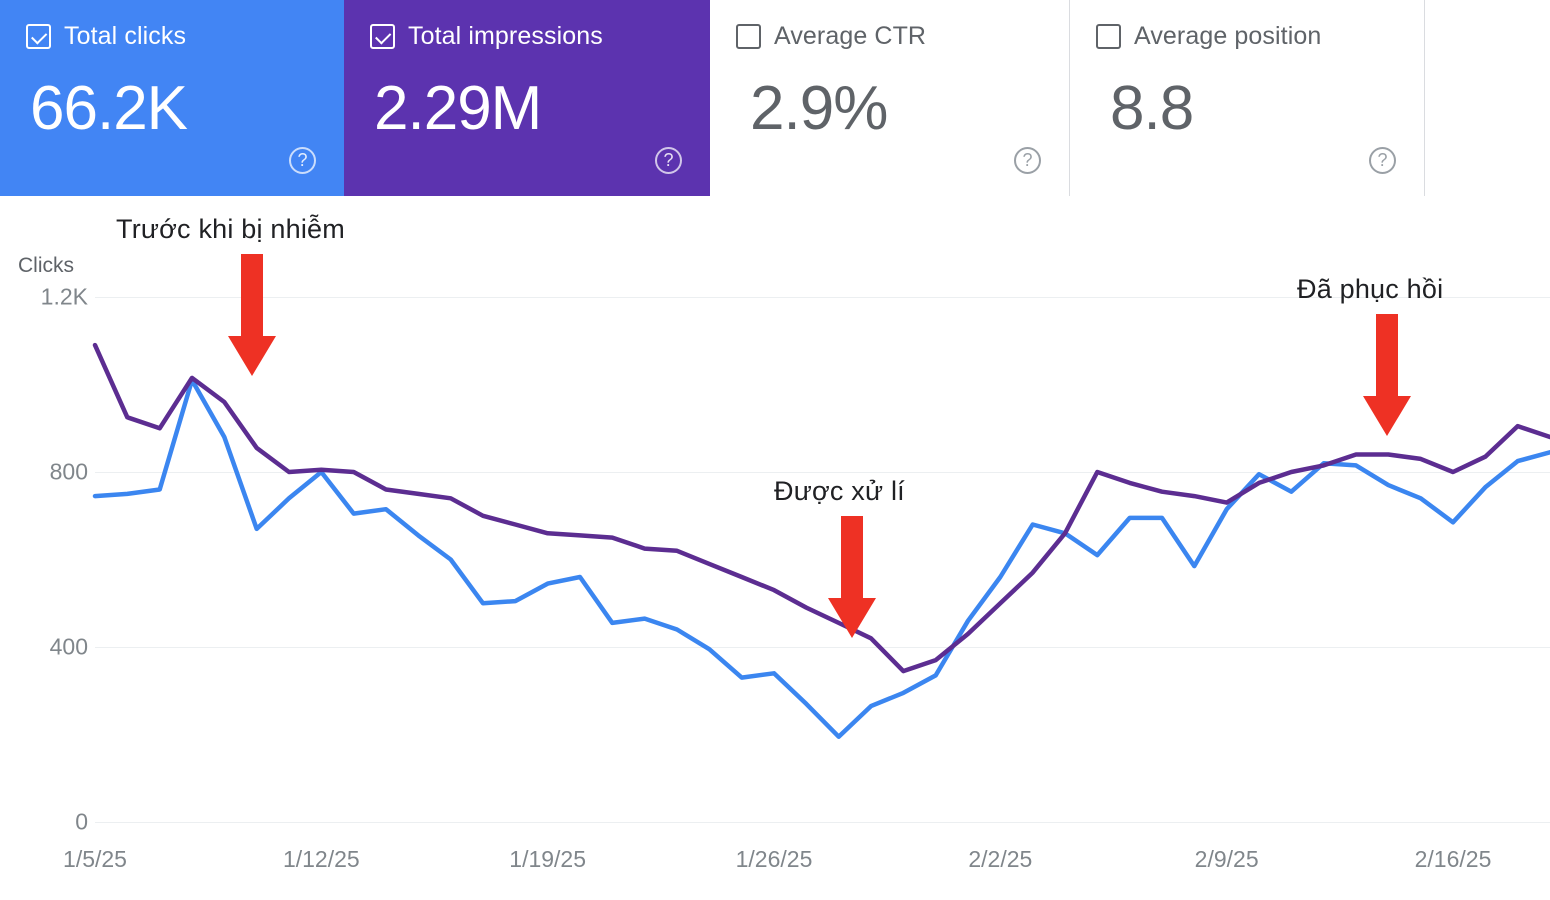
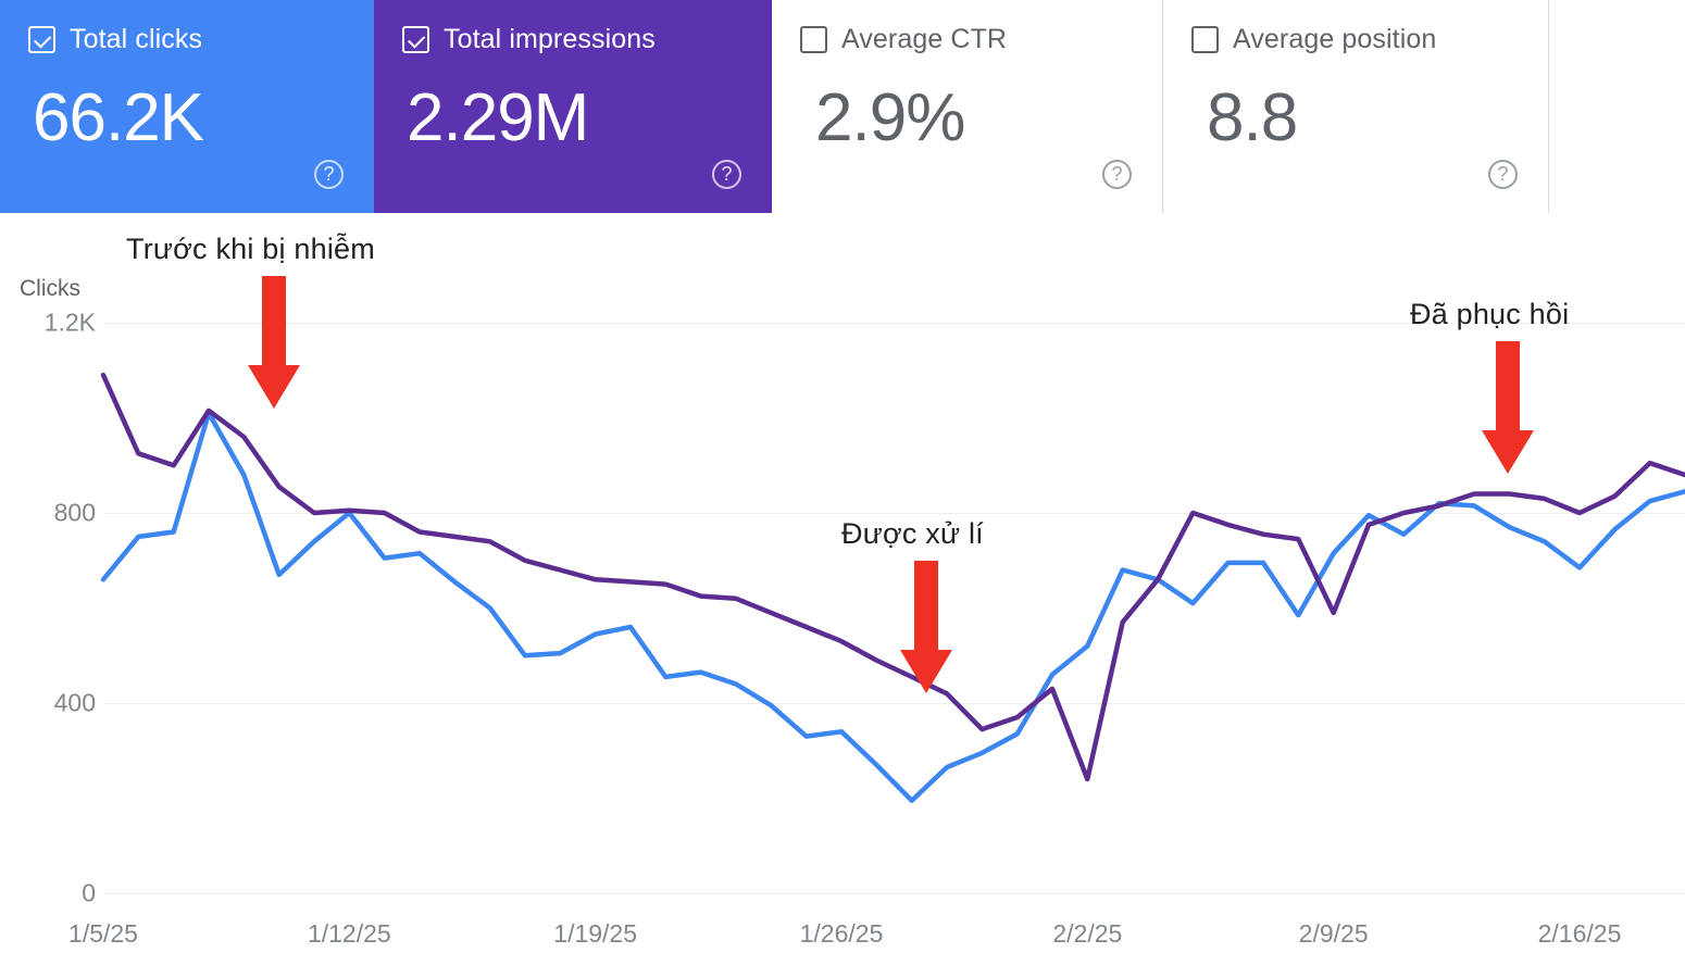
Total clicks/1/5/25: 740 -> 660
Total impressions/2/2/25: 500 -> 240
Total clicks/2/2/25: 560 -> 520
Total impressions/2/9/25: 730 -> 590
